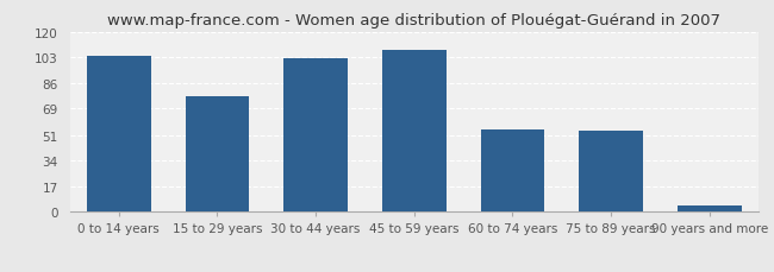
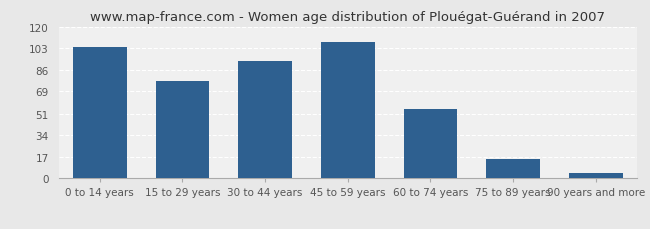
30 to 44 years: 102 -> 93
75 to 89 years: 54 -> 15
